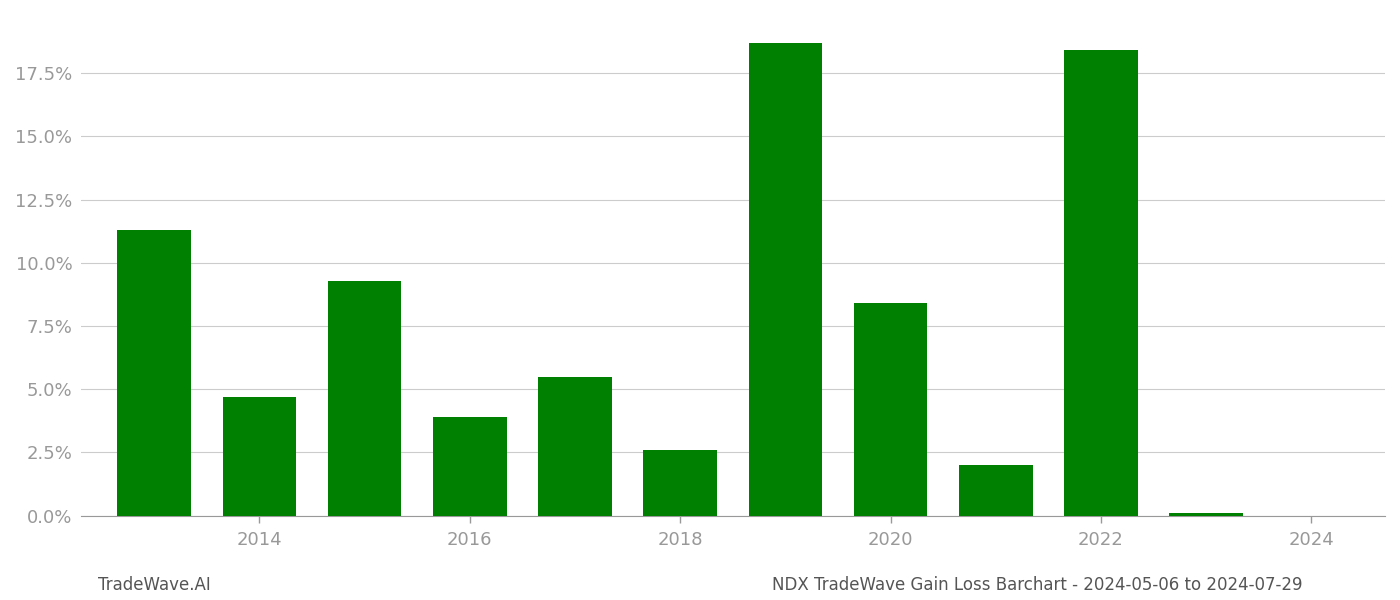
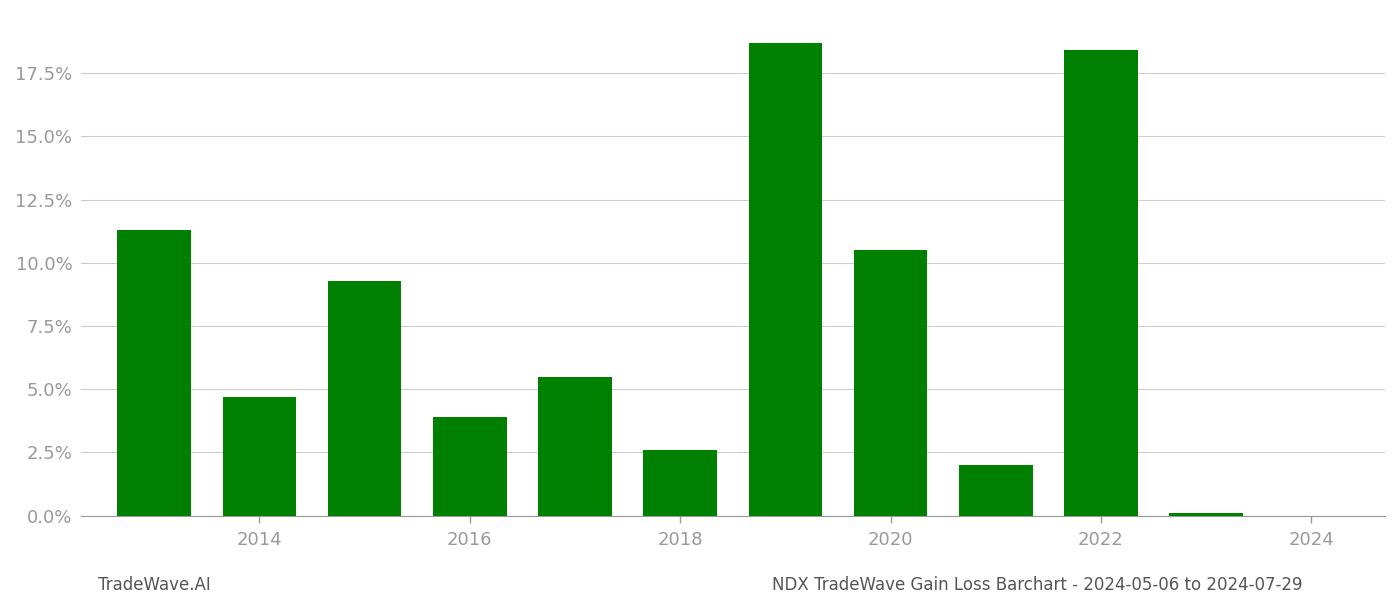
2020: 8.4% -> 10.5%
